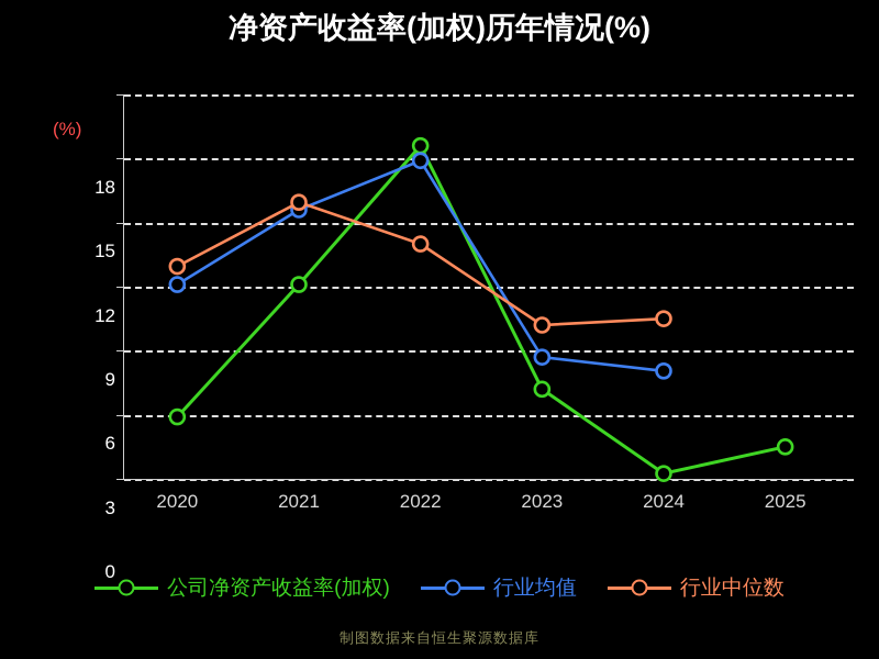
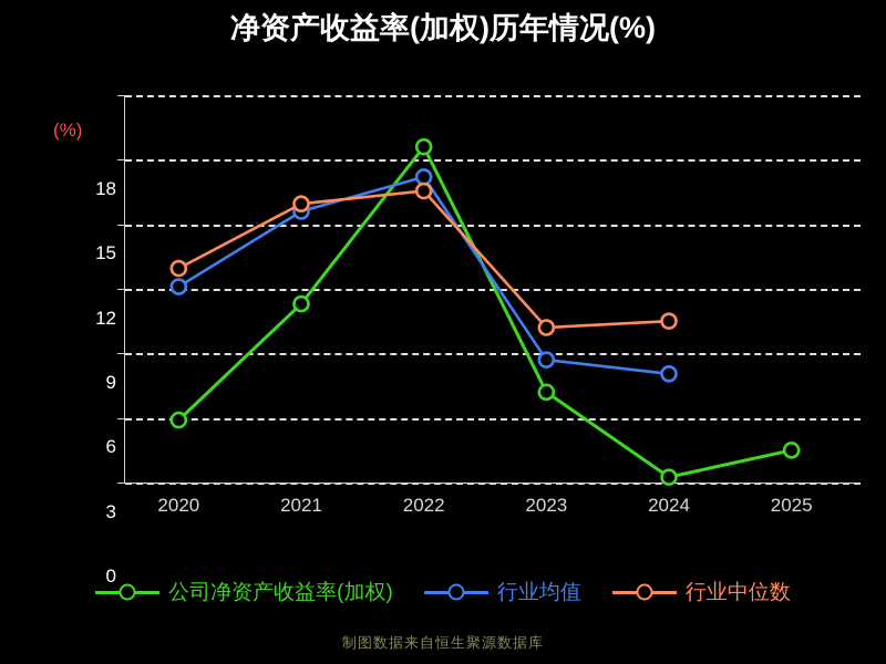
公司净资产收益率(加权)/2021: 9.1 -> 8.3
行业均值/2022: 14.9 -> 14.2
行业中位数/2022: 11.0 -> 13.6
